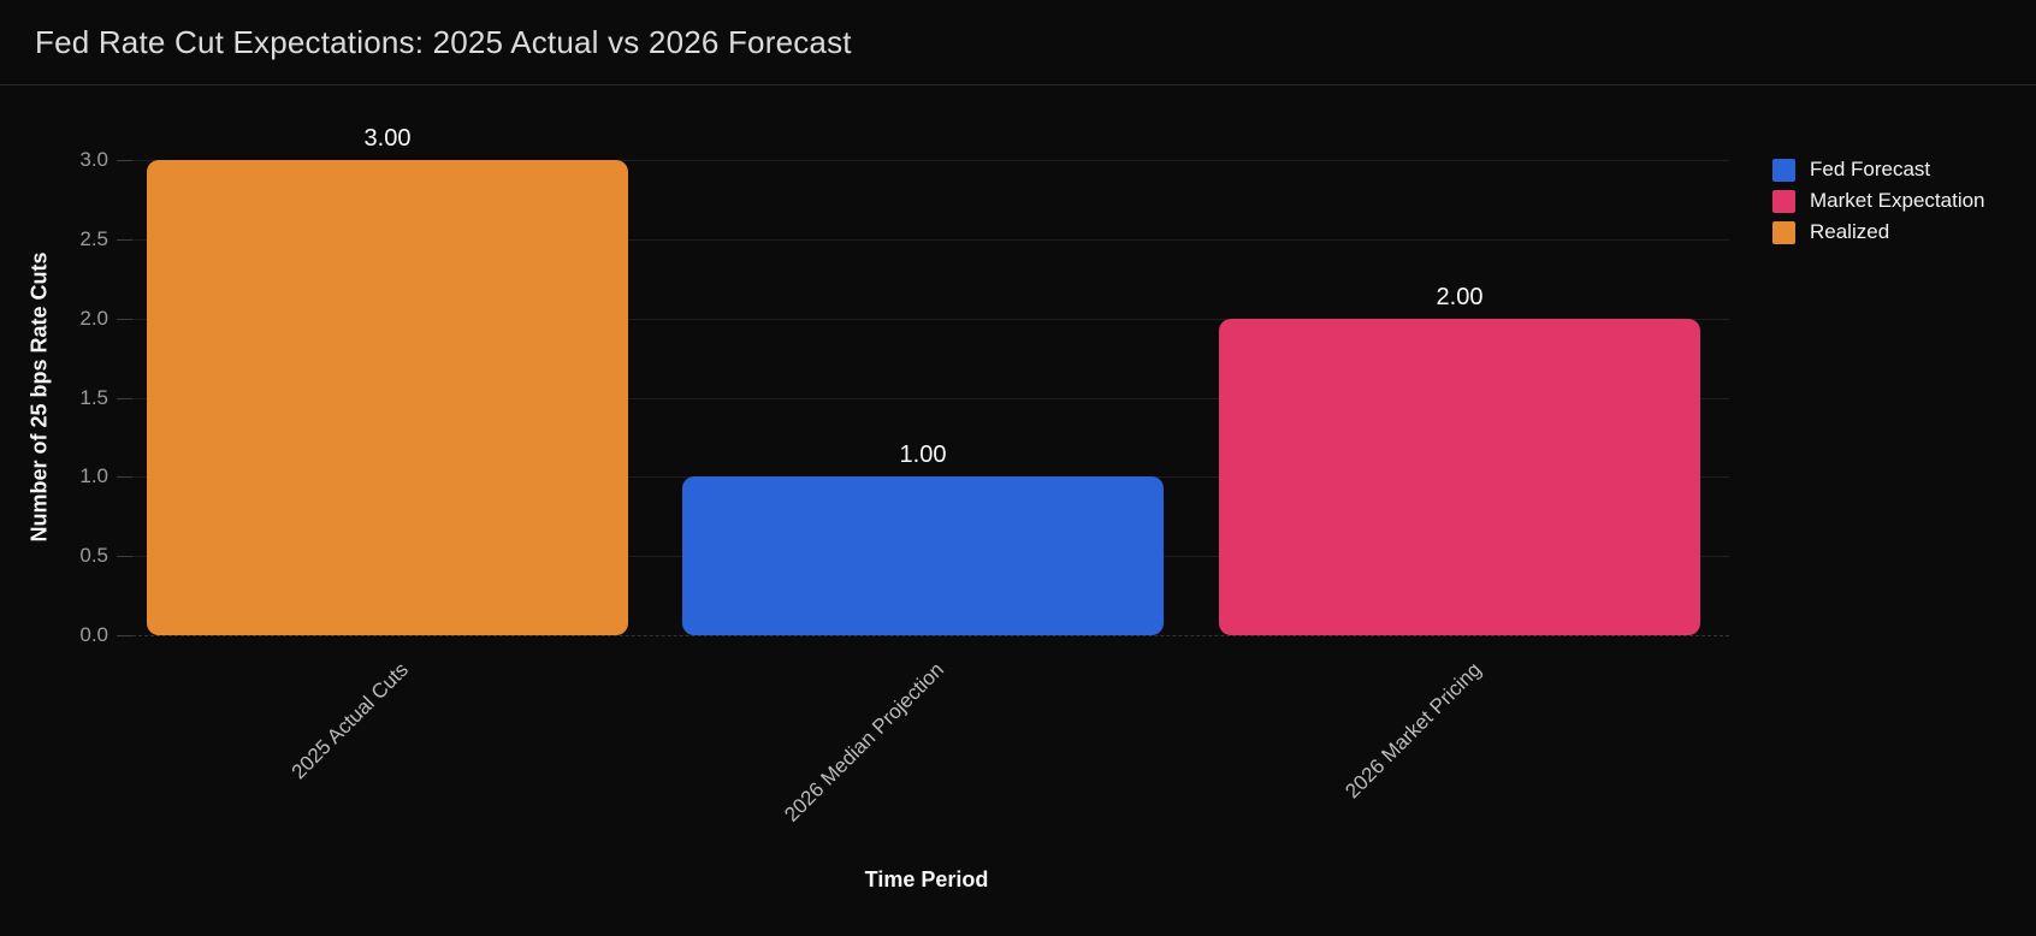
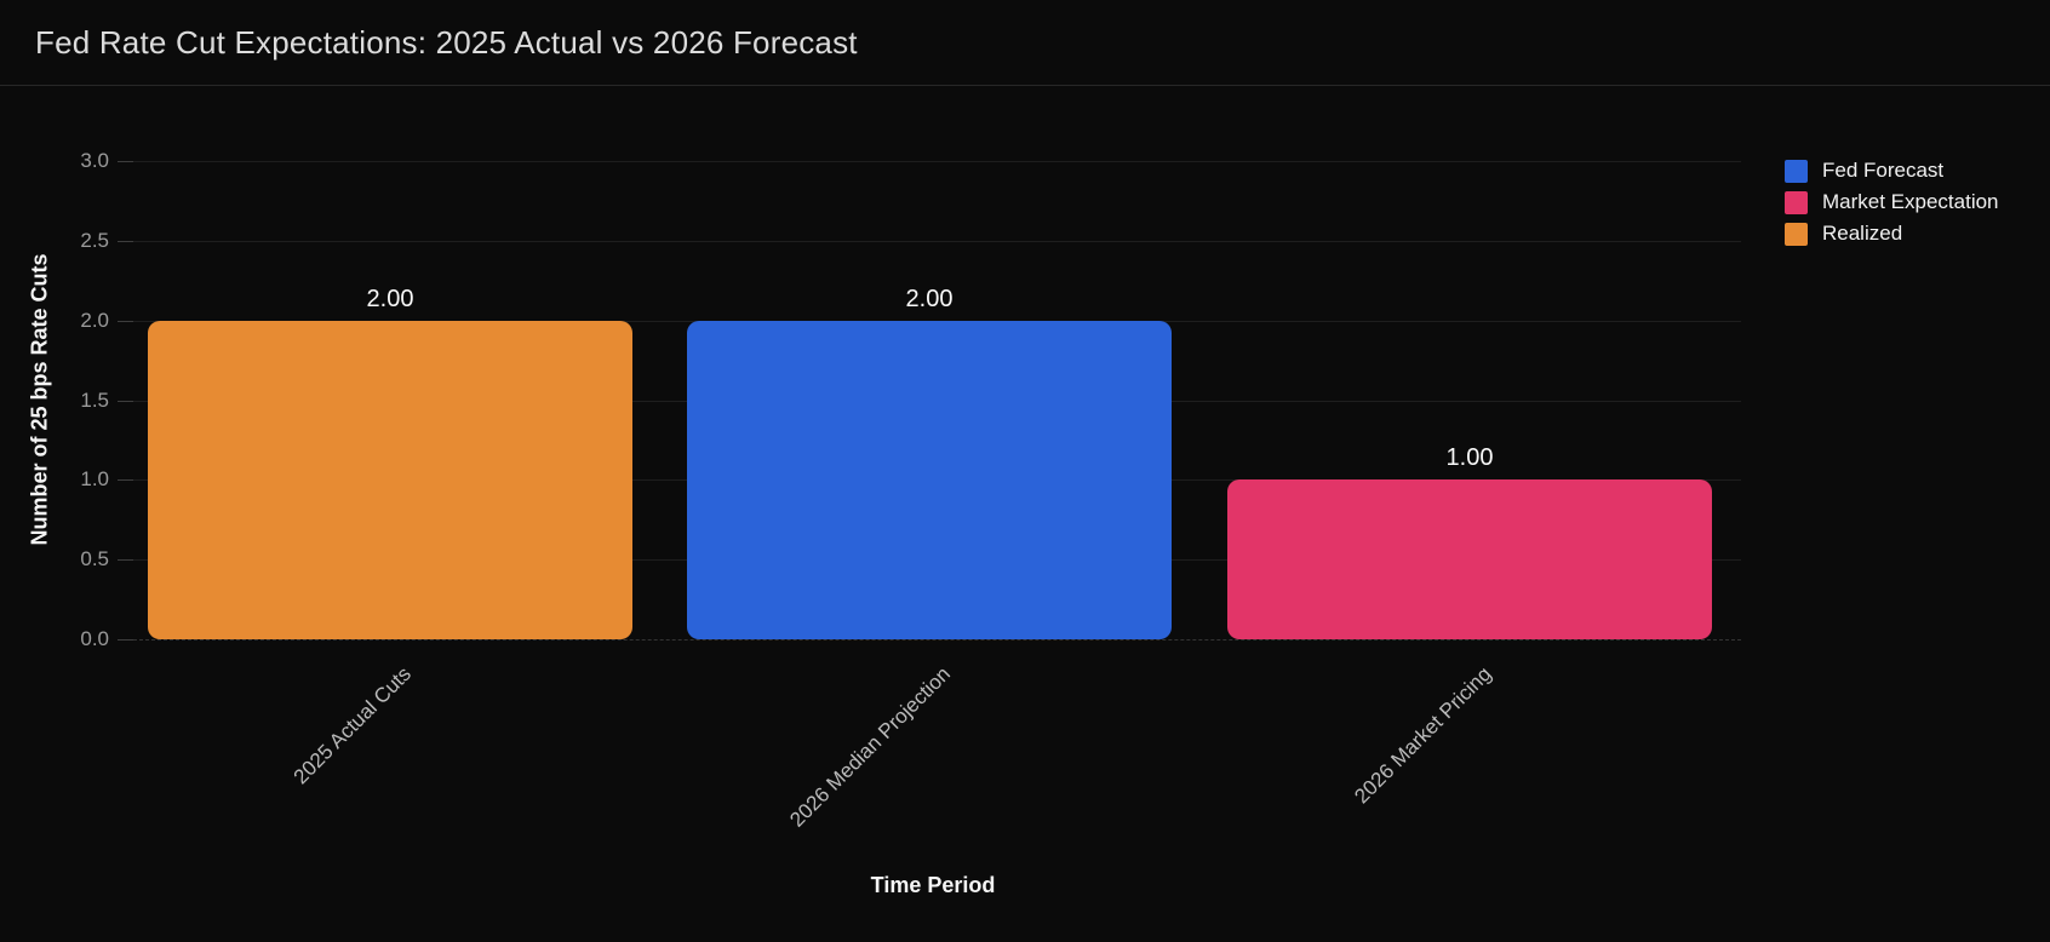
2025 Actual Cuts: 3.00 -> 2.00
2026 Median Projection: 1.00 -> 2.00
2026 Market Pricing: 2.00 -> 1.00
